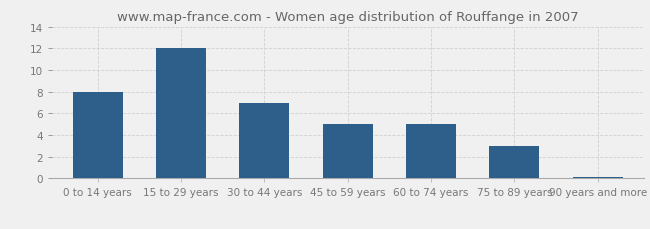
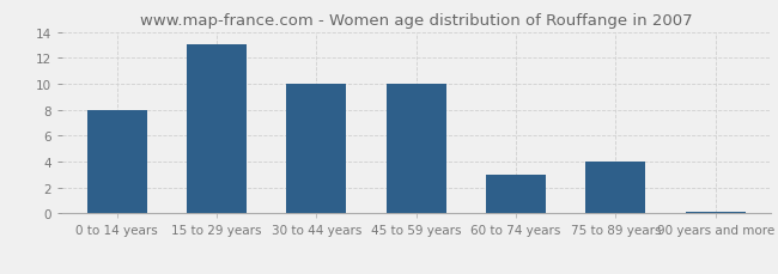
15 to 29 years: 12.0 -> 13.0
30 to 44 years: 7.0 -> 10.0
45 to 59 years: 5.0 -> 10.0
60 to 74 years: 5.0 -> 3.0
75 to 89 years: 3.0 -> 4.0
